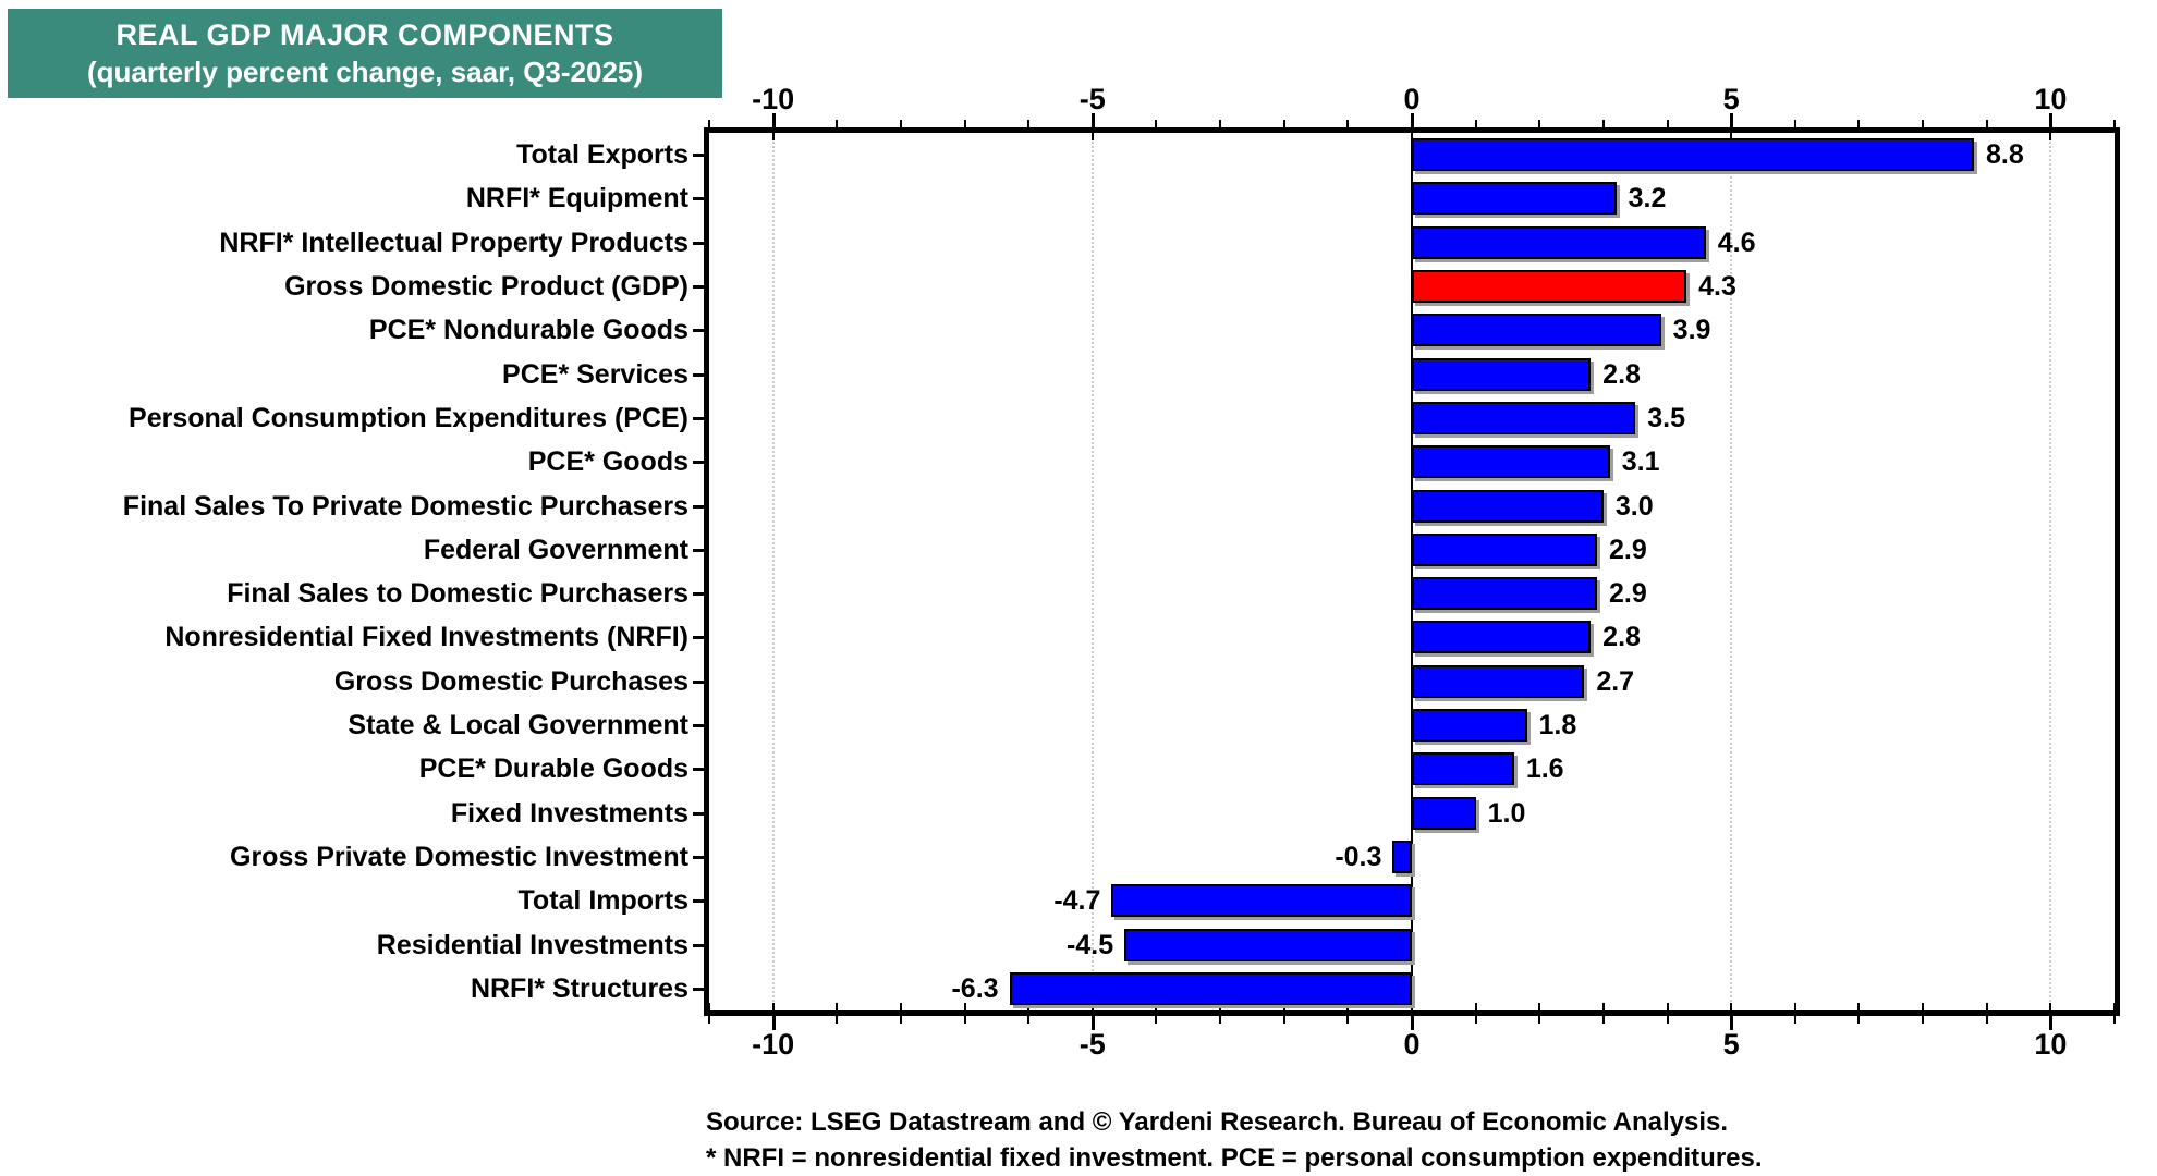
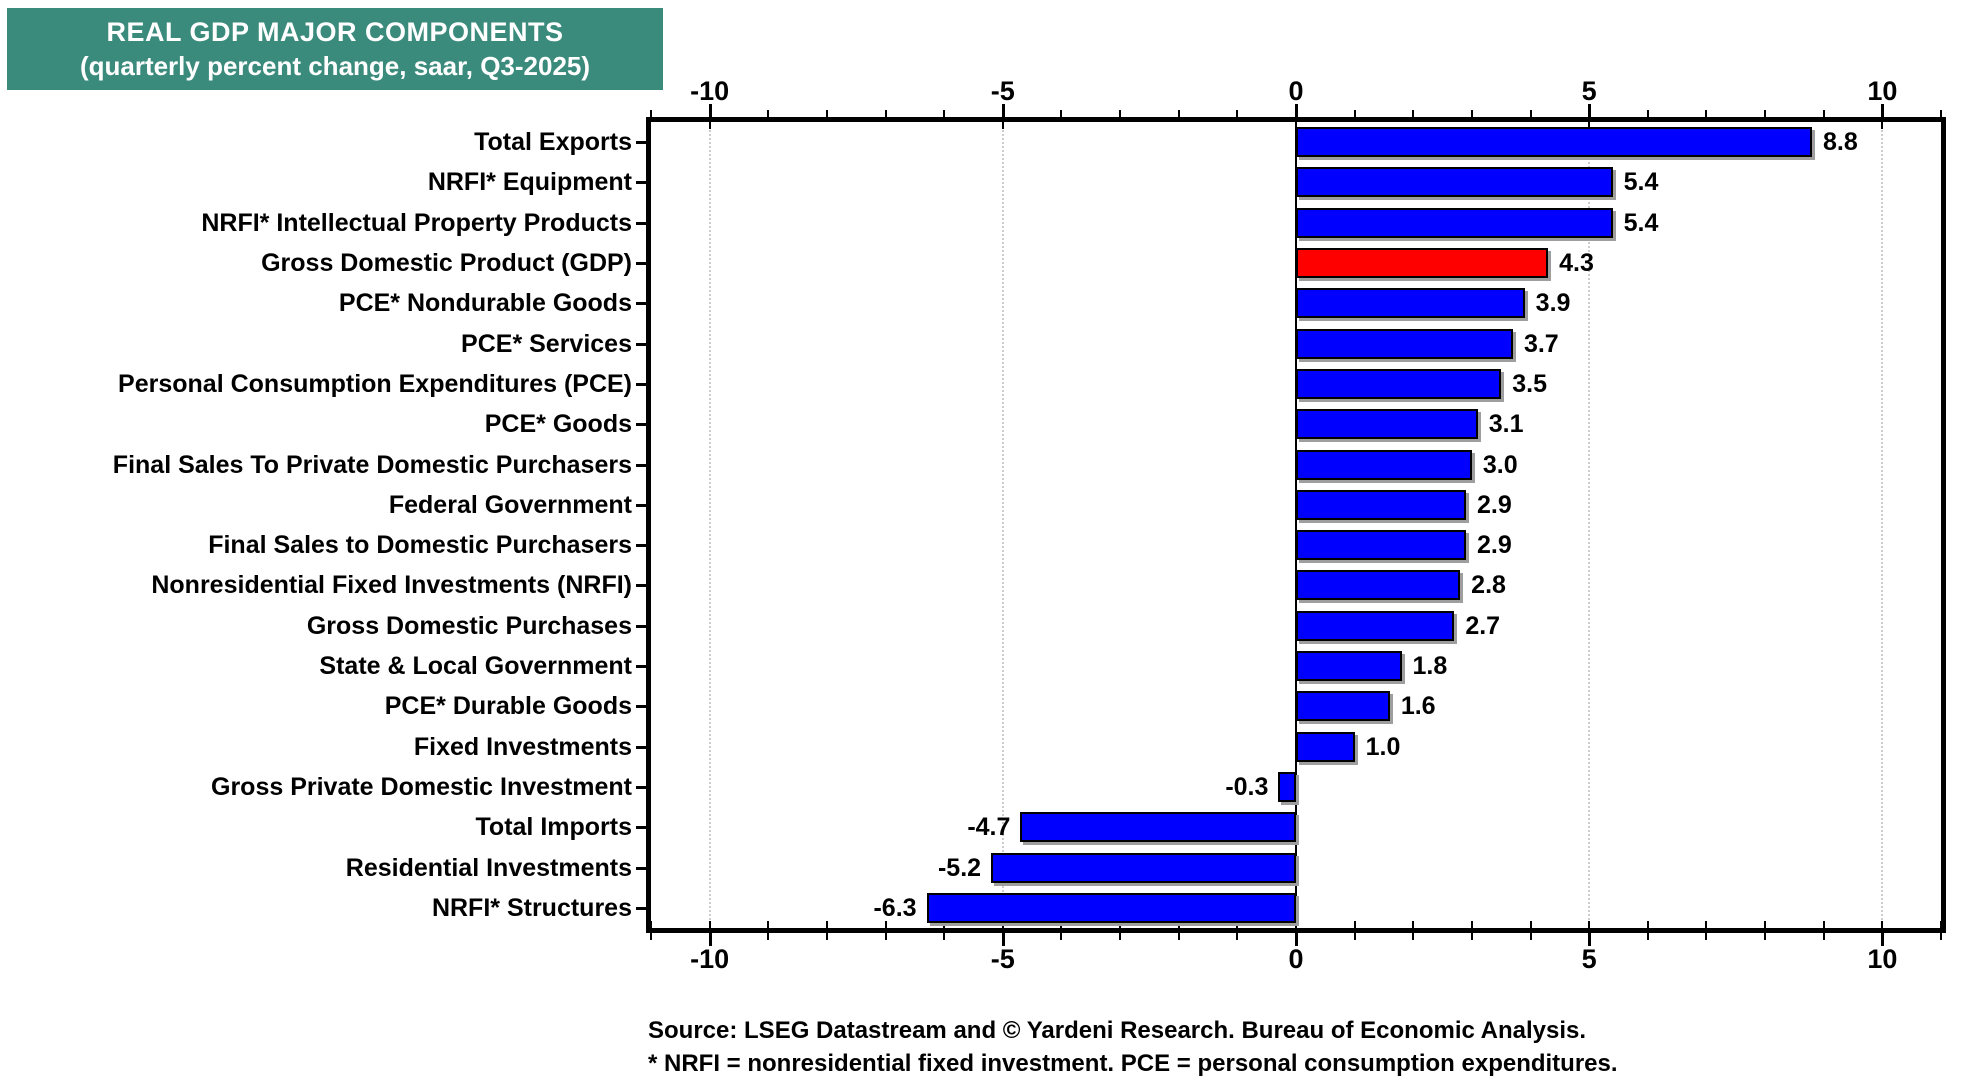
NRFI* Equipment: 3.2 -> 5.4
NRFI* Intellectual Property Products: 4.6 -> 5.4
PCE* Services: 2.8 -> 3.7
Residential Investments: -4.5 -> -5.2
